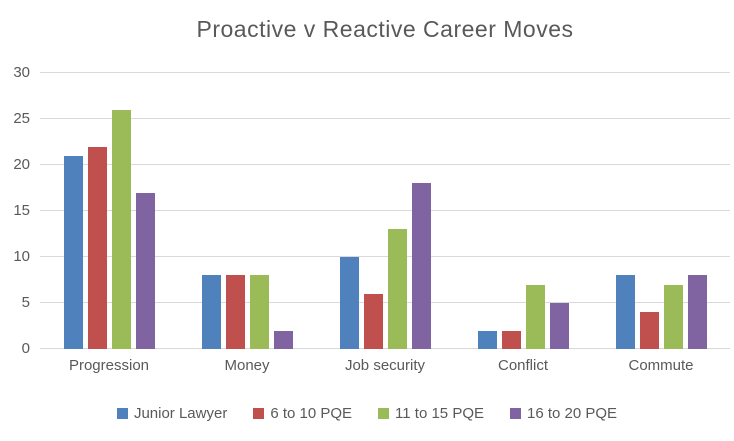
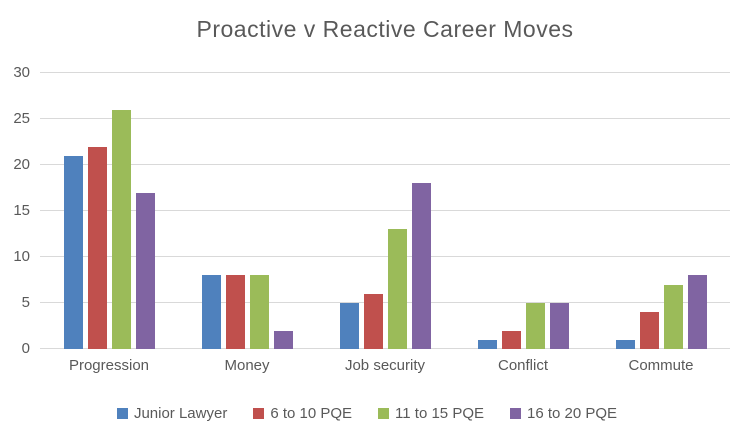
Junior Lawyer/Job security: 10 -> 5
Junior Lawyer/Conflict: 2 -> 1
11 to 15 PQE/Conflict: 7 -> 5
Junior Lawyer/Commute: 8 -> 1
